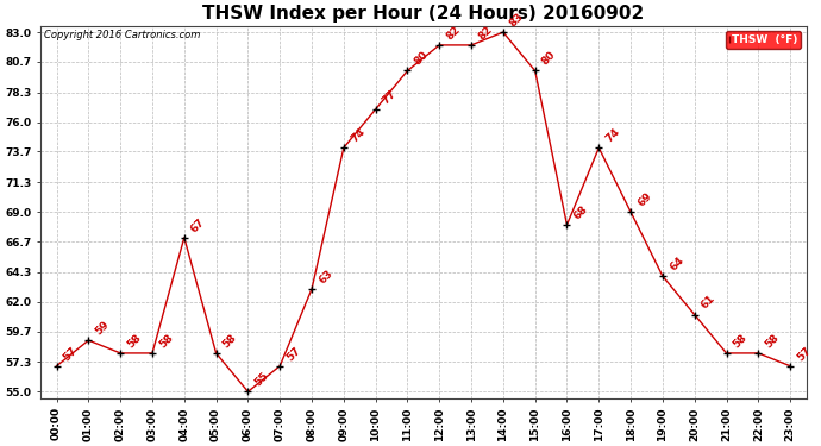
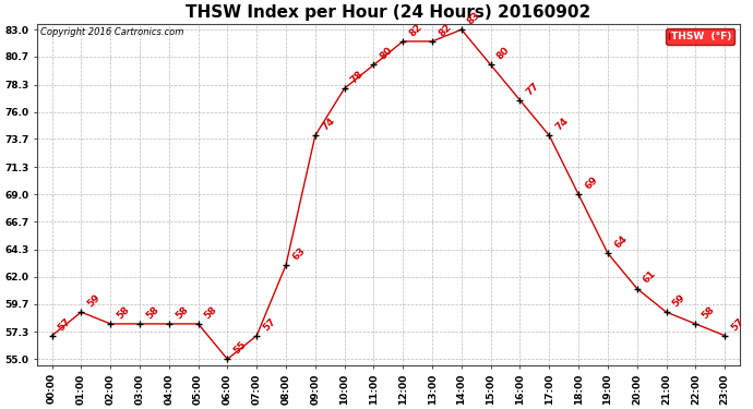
04:00: 67 -> 58
10:00: 77 -> 78
16:00: 68 -> 77
21:00: 58 -> 59
